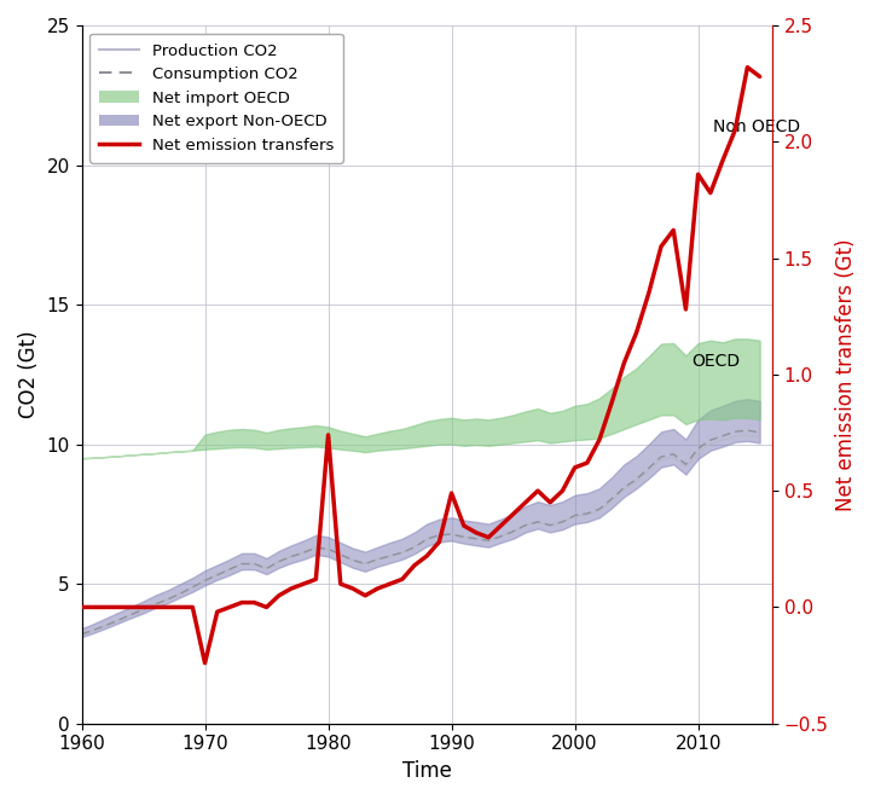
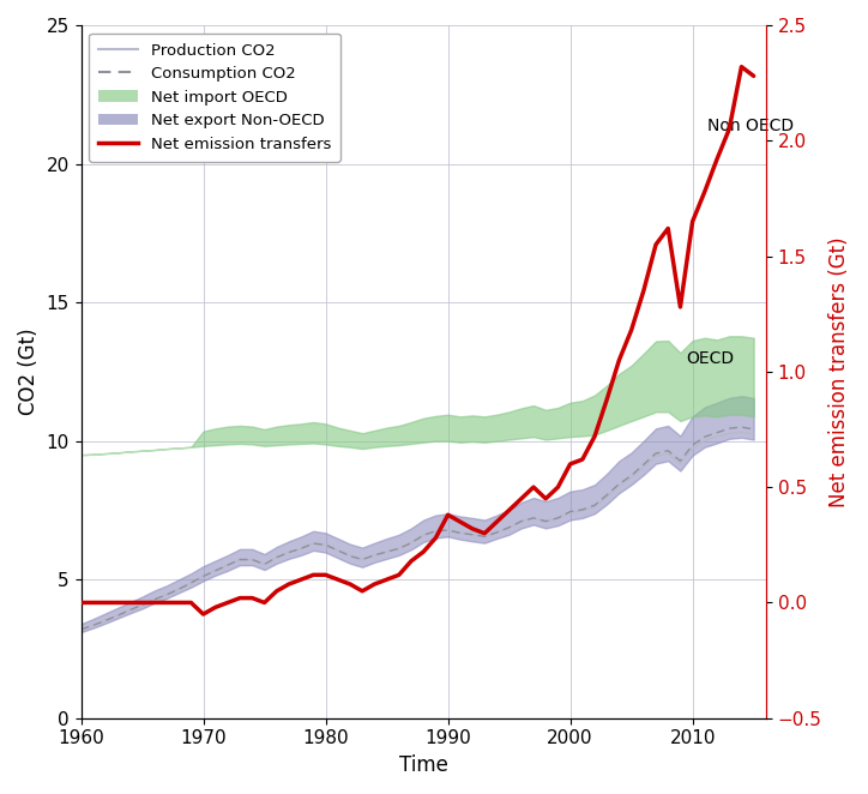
Net emission transfers/1970: -0.24 -> -0.05
Net emission transfers/1980: 0.74 -> 0.12
Net emission transfers/1990: 0.49 -> 0.38
Net emission transfers/2010: 1.86 -> 1.65
